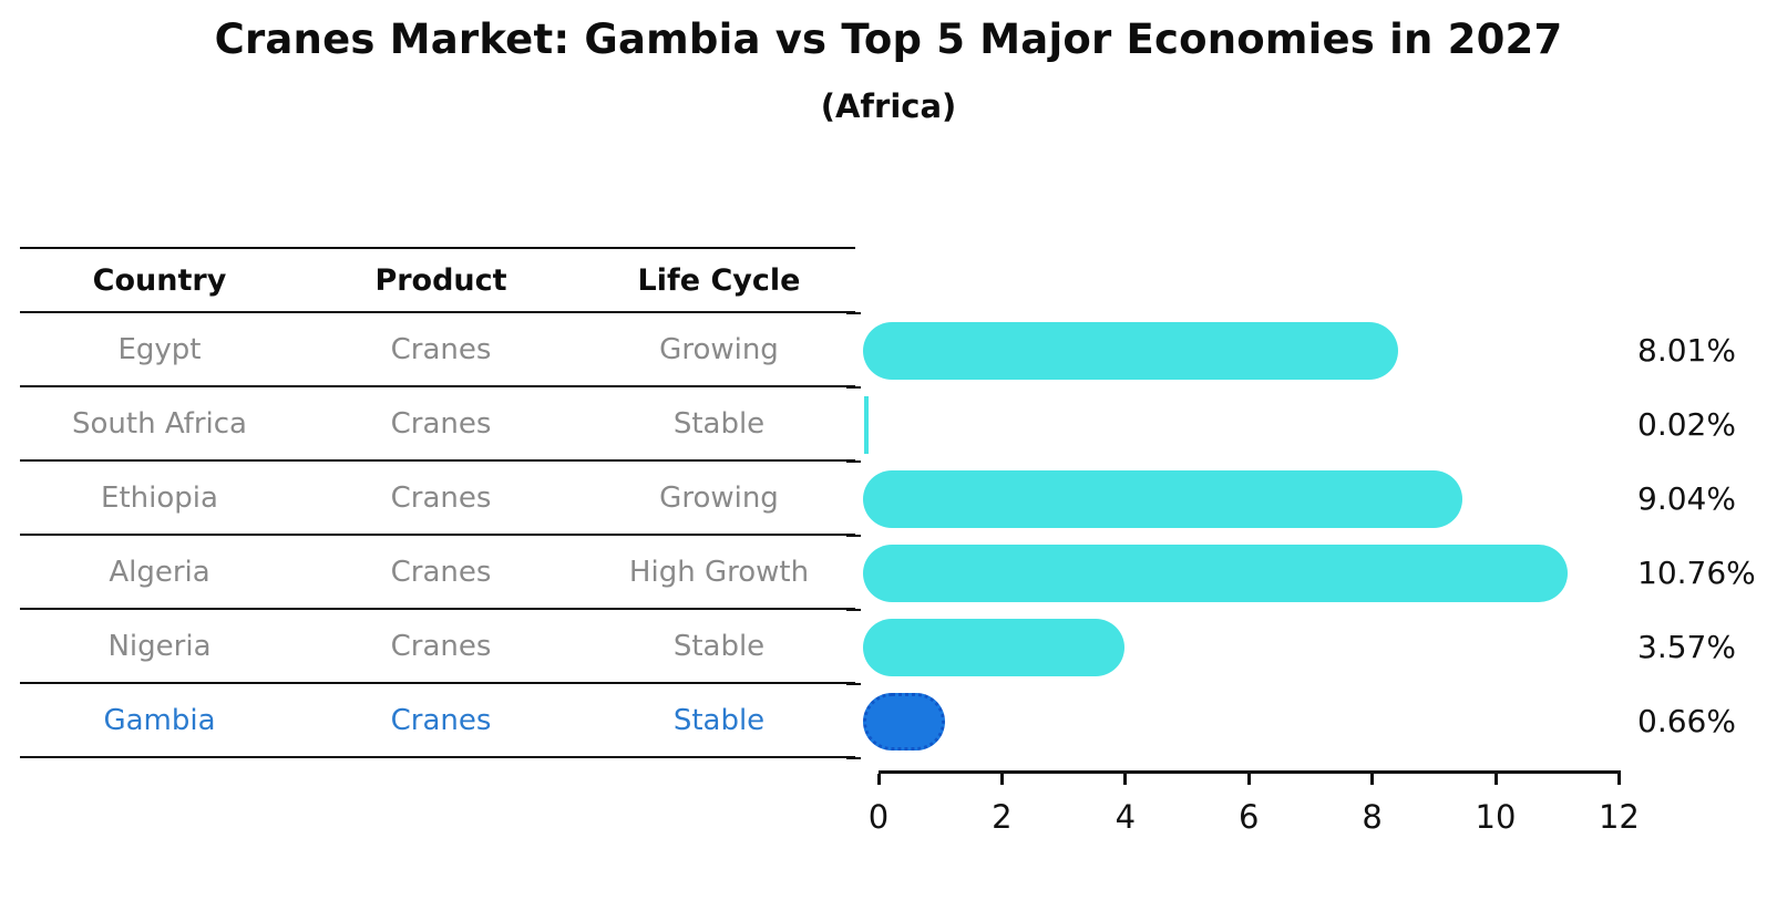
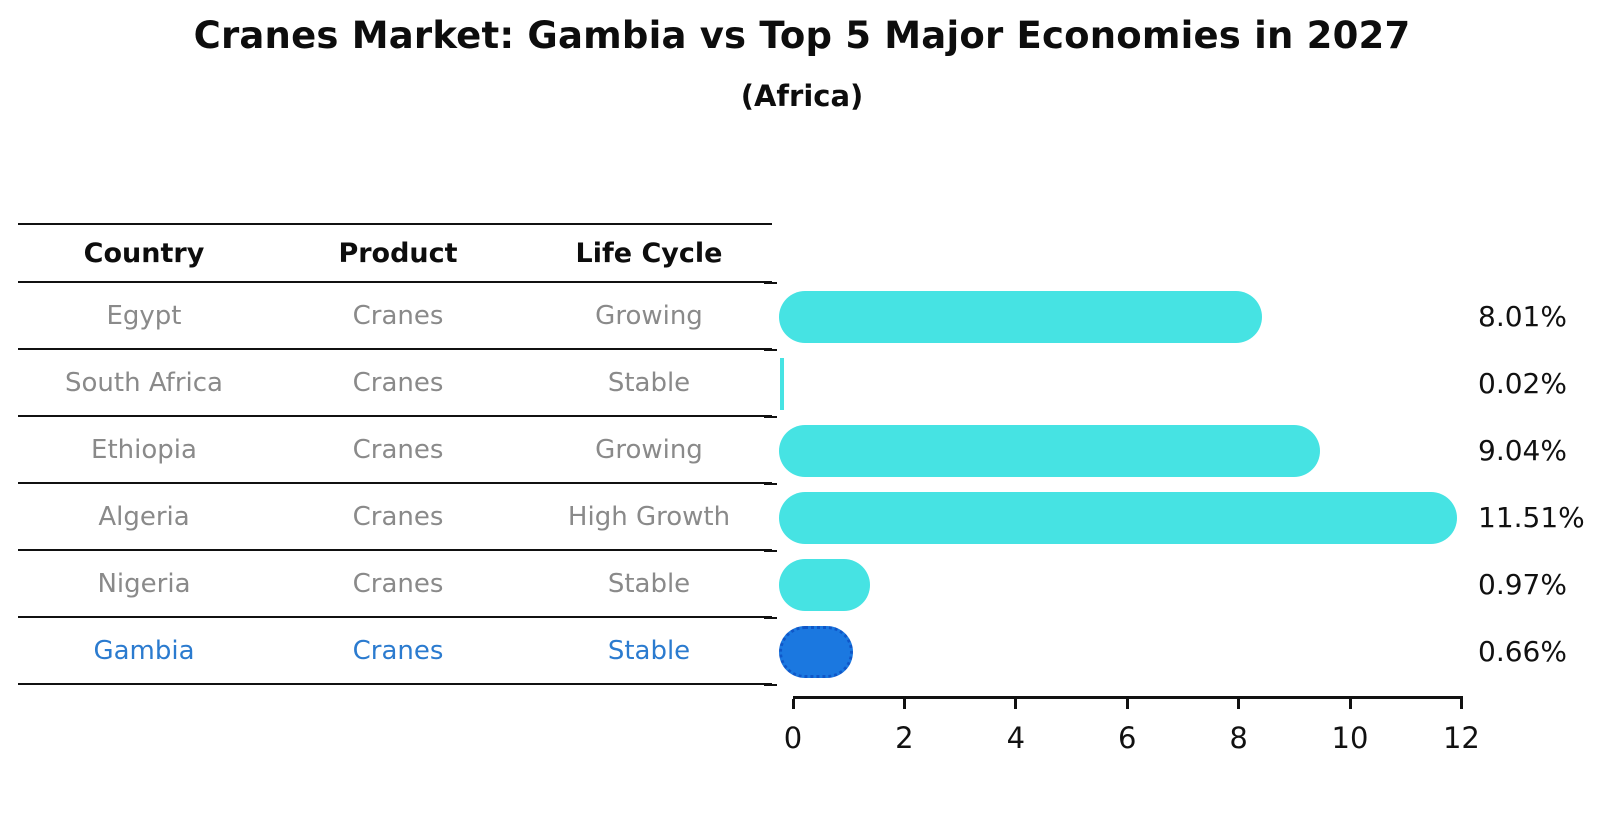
Algeria: 10.76% -> 11.51%
Nigeria: 3.57% -> 0.97%
